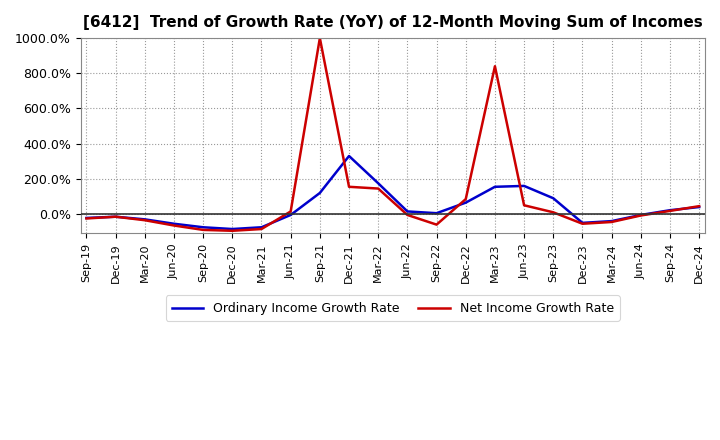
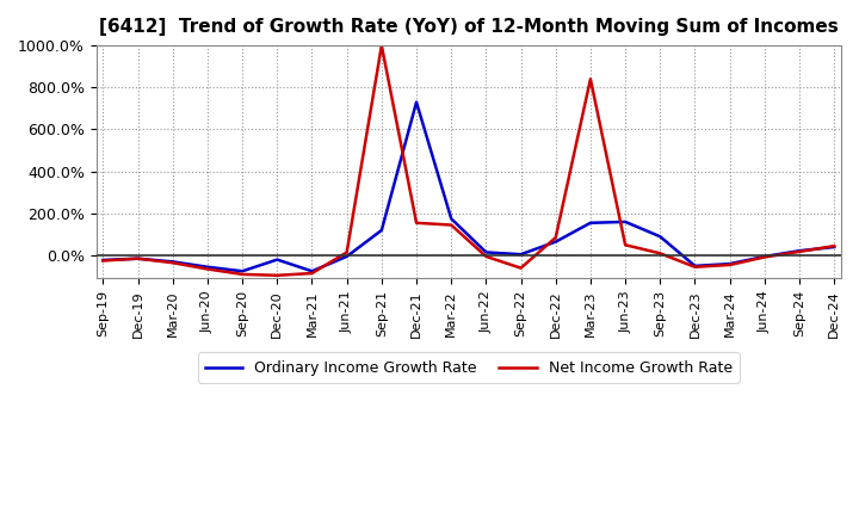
Ordinary Income Growth Rate/Dec-20: -80% -> -20%
Ordinary Income Growth Rate/Dec-21: 330% -> 730%
